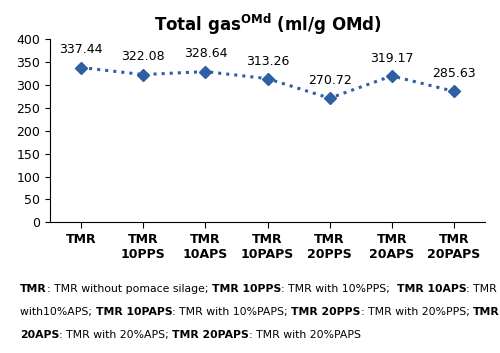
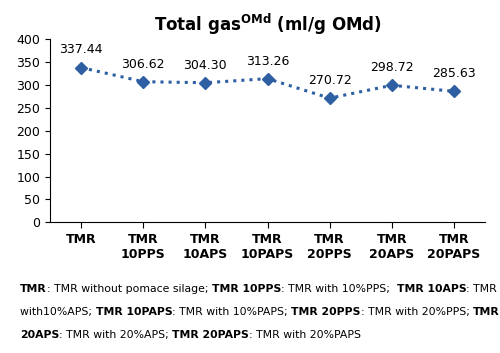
TMR 10PPS: 322.08 -> 306.62
TMR 10APS: 328.64 -> 304.30
TMR 20APS: 319.17 -> 298.72
